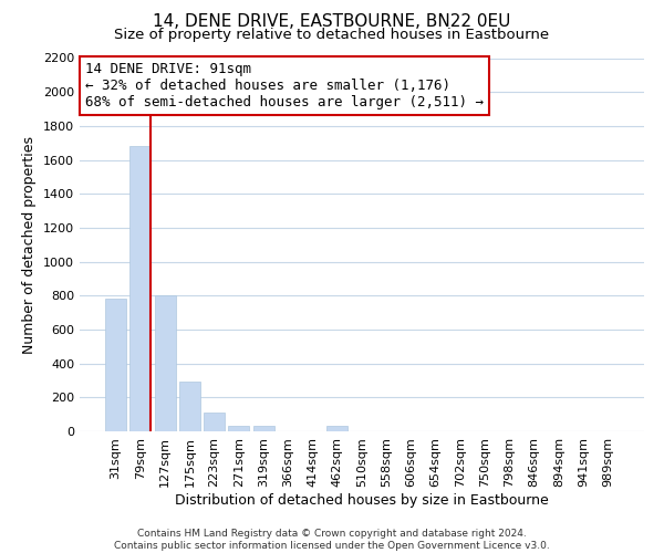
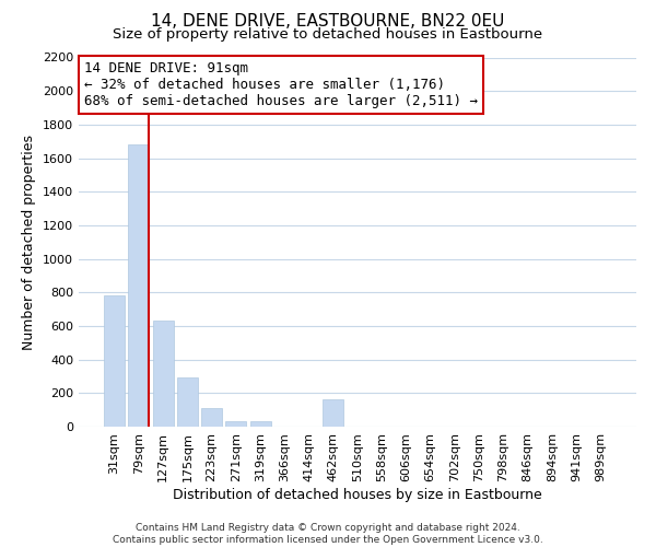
127sqm: 800 -> 630
462sqm: 30 -> 160
